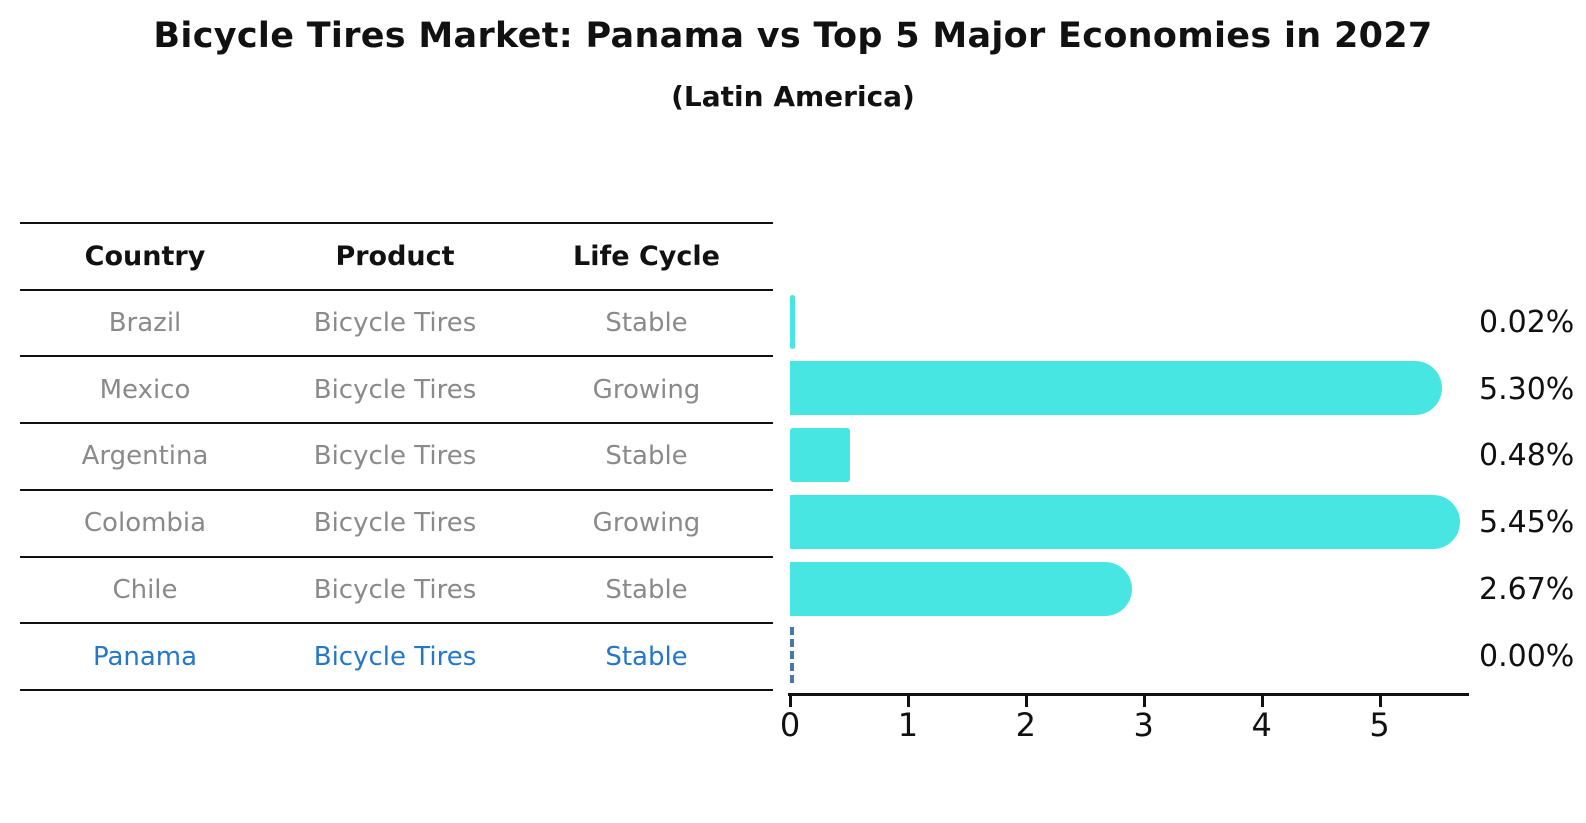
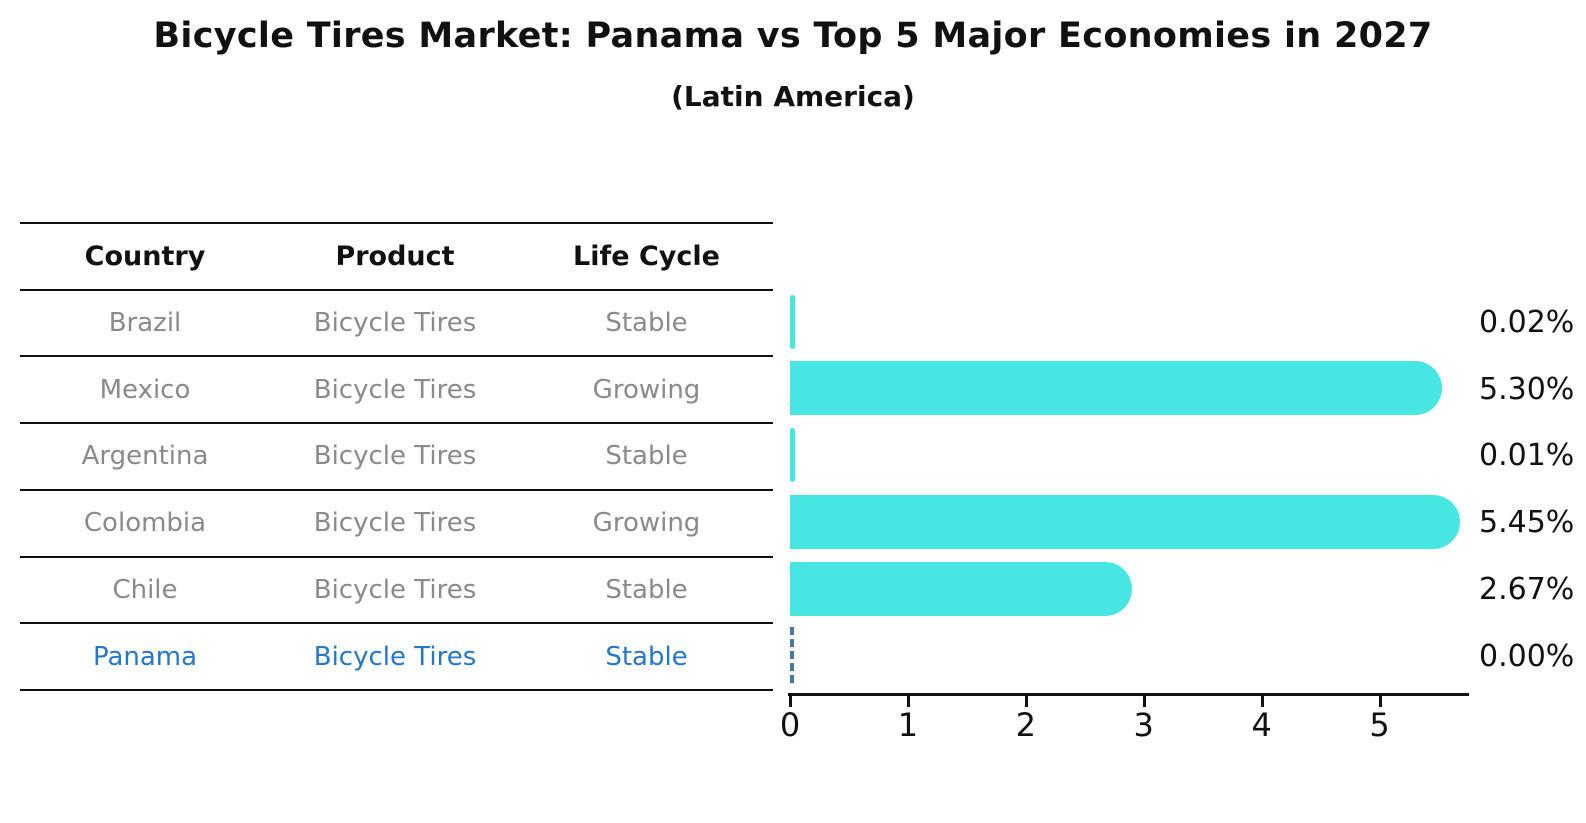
Argentina: 0.48% -> 0.01%
